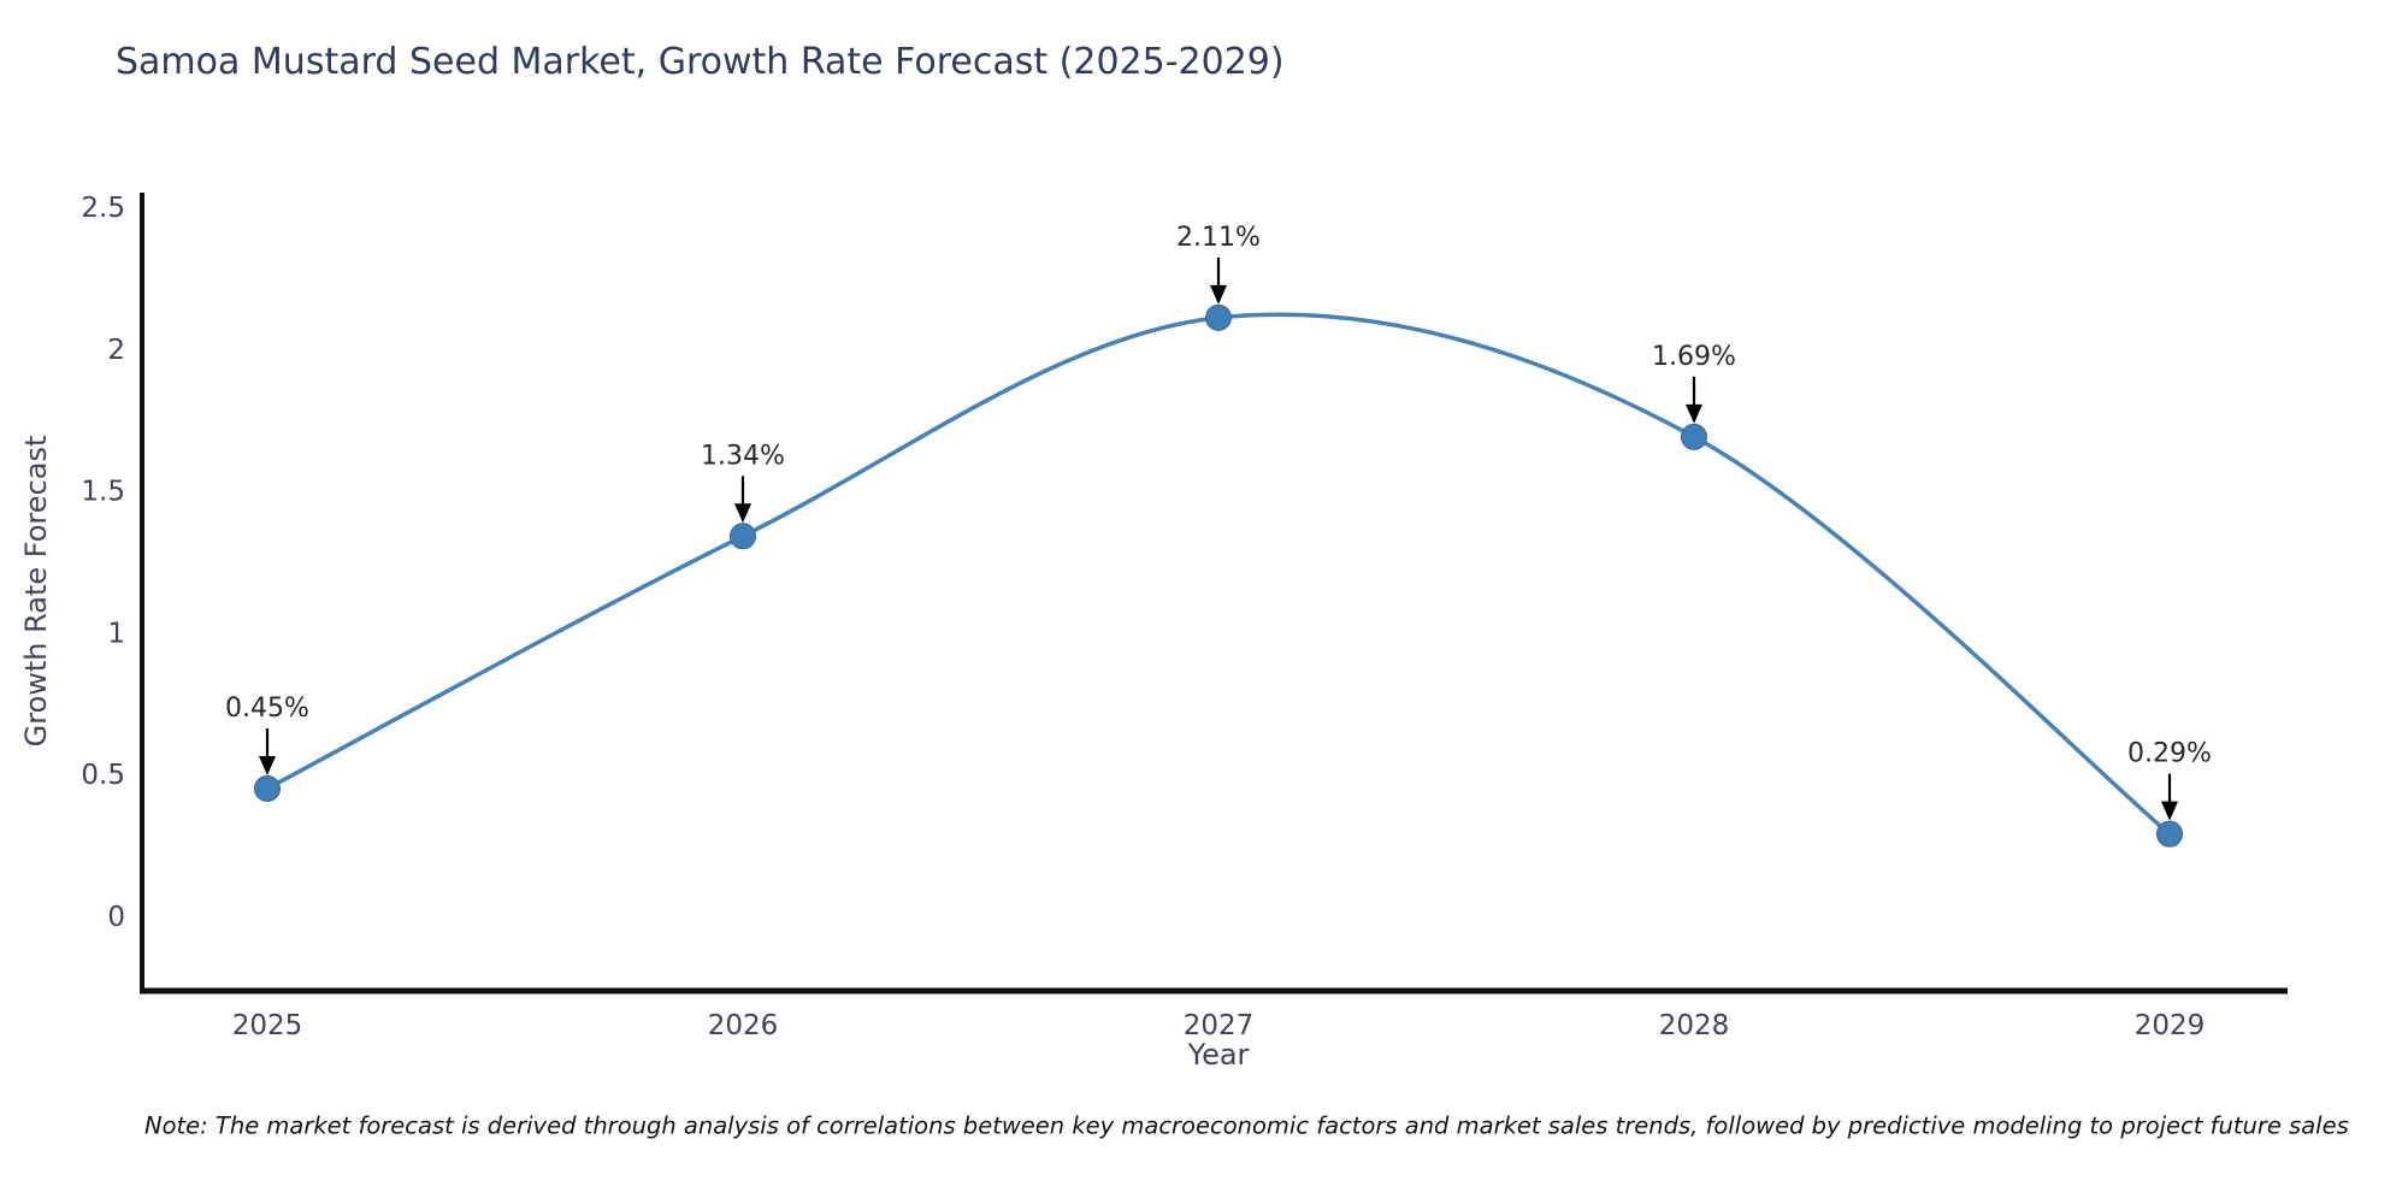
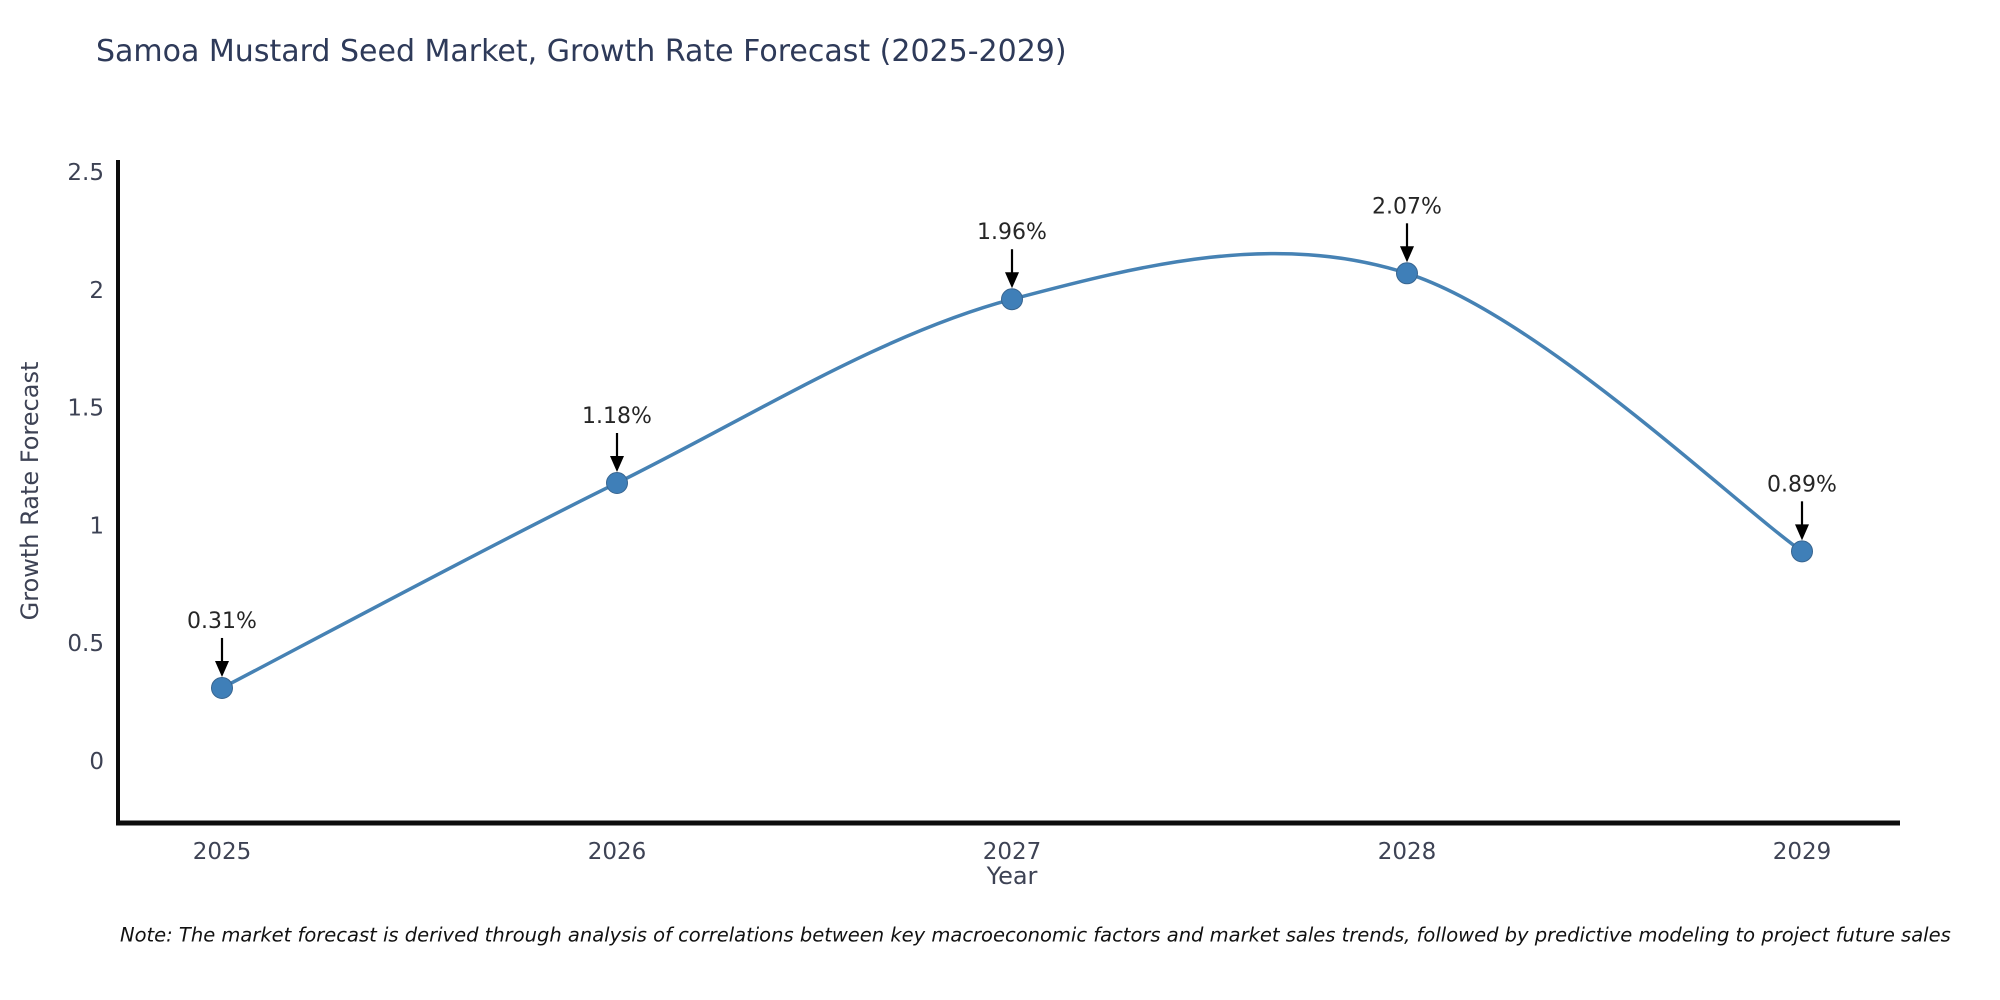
2025: 0.45% -> 0.31%
2026: 1.34% -> 1.18%
2027: 2.11% -> 1.96%
2028: 1.69% -> 2.07%
2029: 0.29% -> 0.89%
